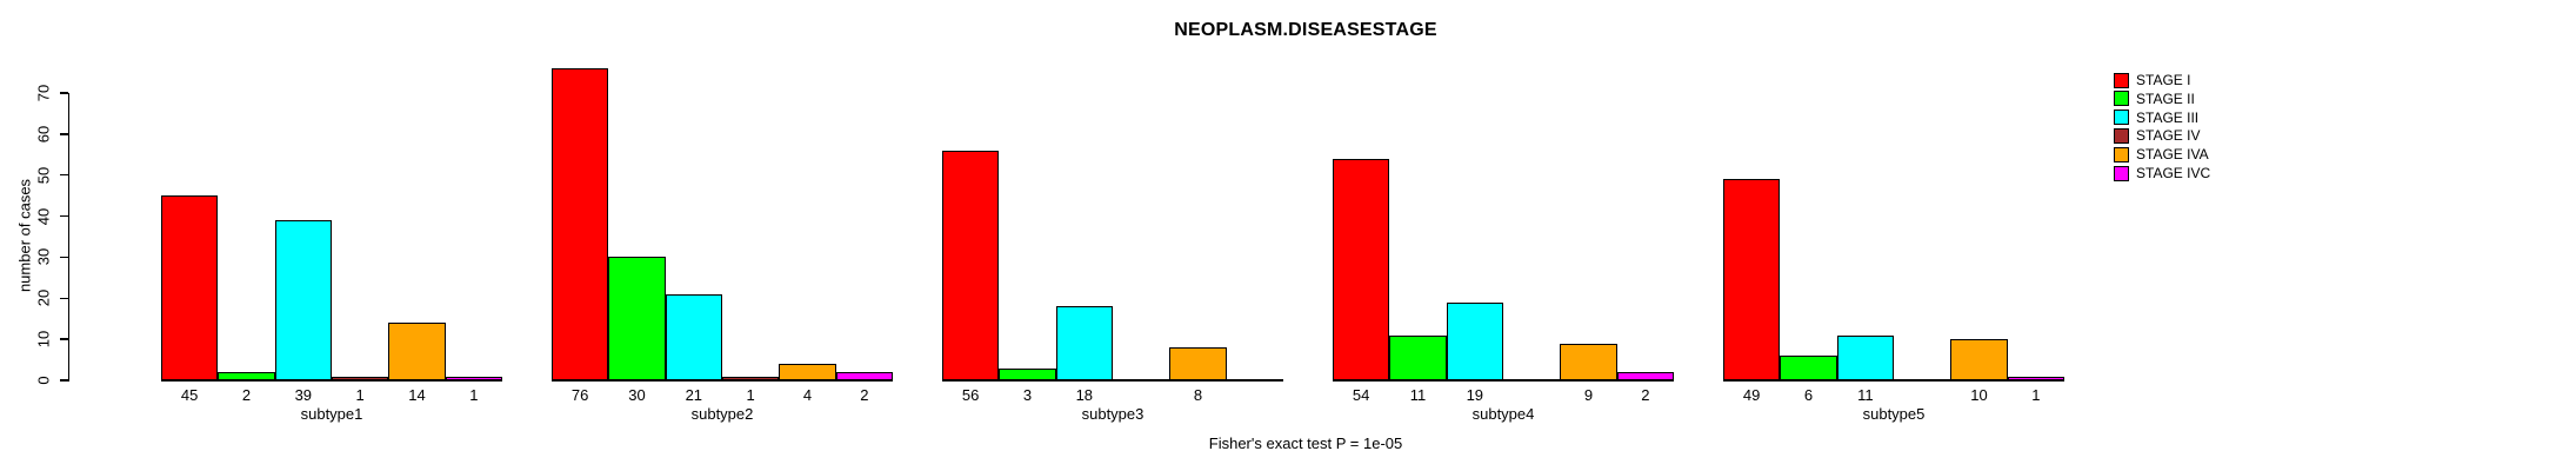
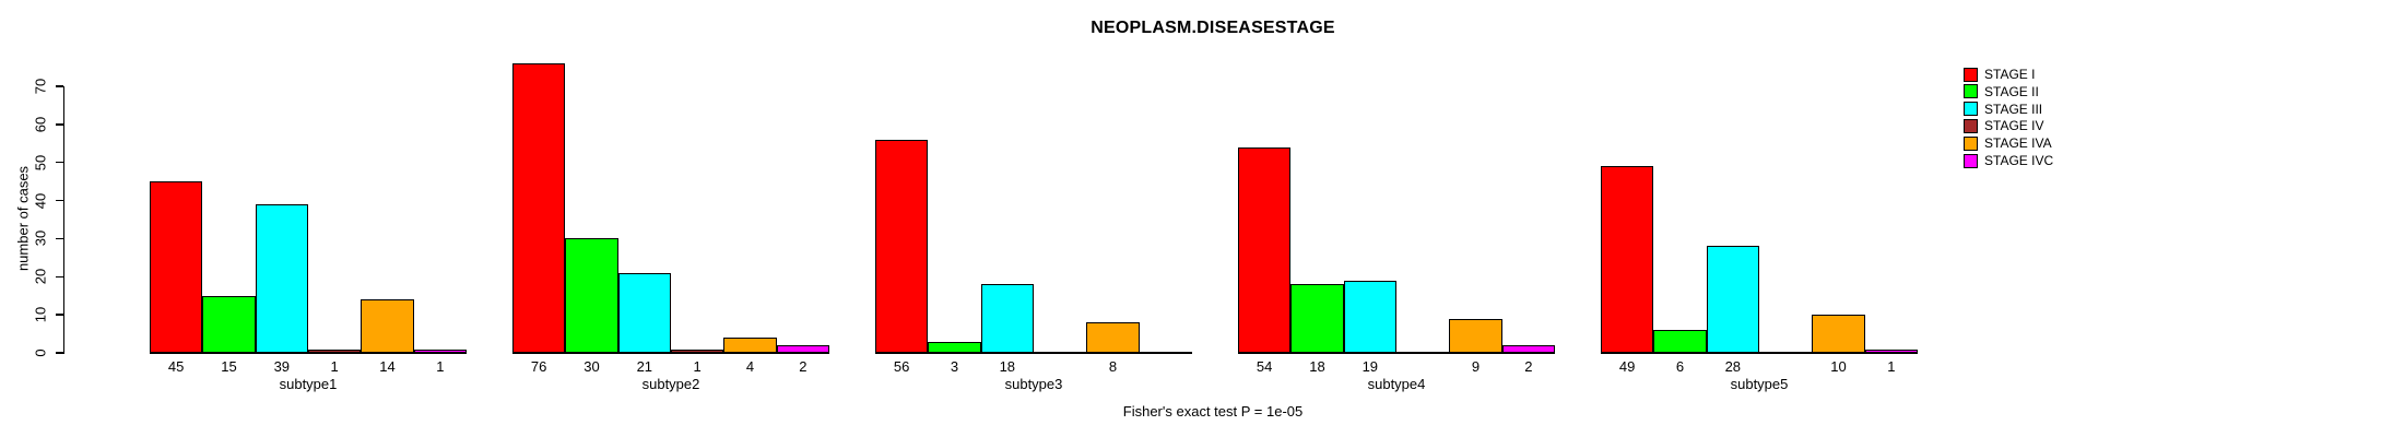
STAGE II/subtype1: 2 -> 15
STAGE II/subtype4: 11 -> 18
STAGE III/subtype5: 11 -> 28
